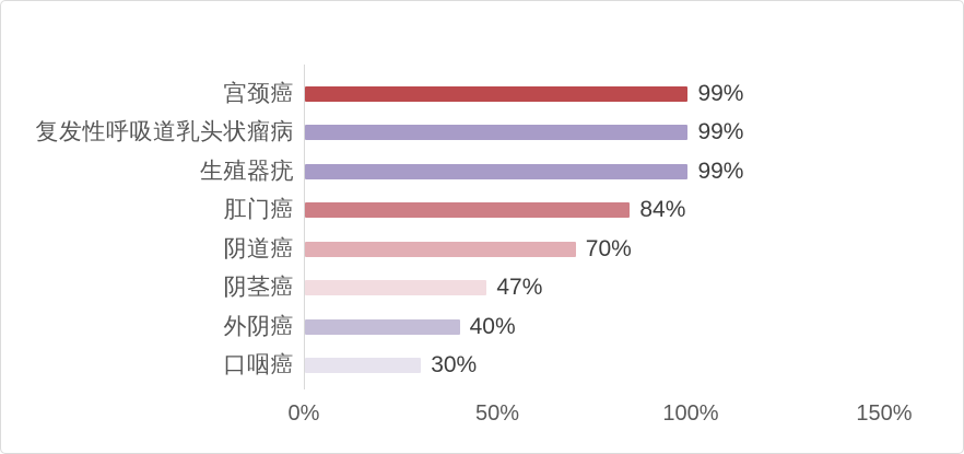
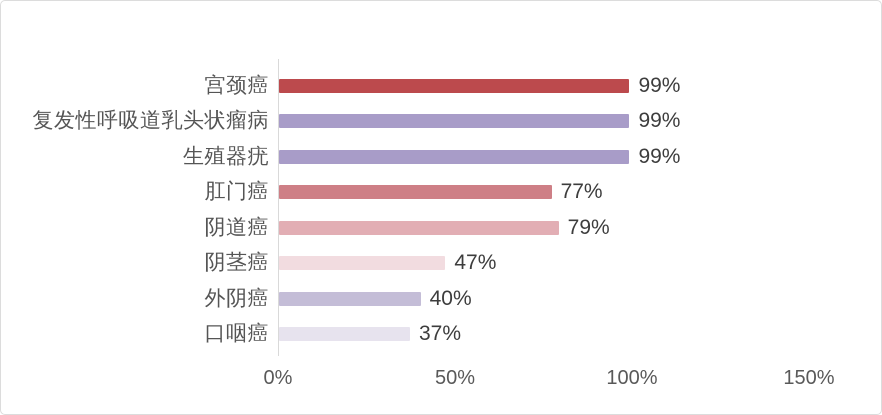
肛门癌: 84% -> 77%
阴道癌: 70% -> 79%
口咽癌: 30% -> 37%
